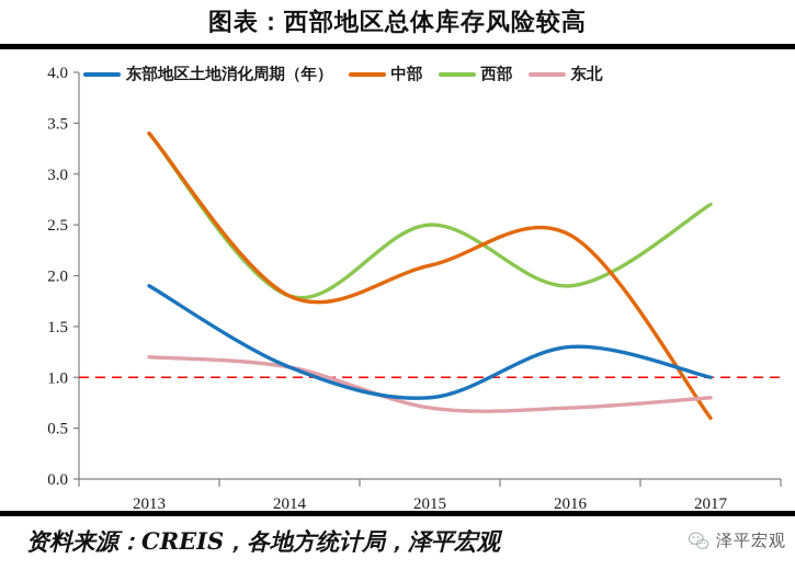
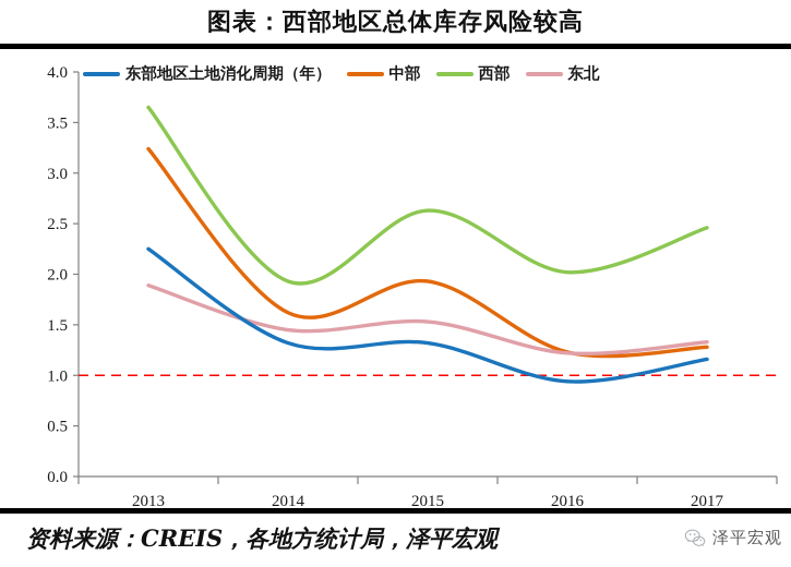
东部地区土地消化周期（年）/2013: 1.9 -> 2.2
中部/2013: 3.4 -> 3.2
西部/2013: 3.4 -> 3.6
东北/2013: 1.2 -> 1.9
东部地区土地消化周期（年）/2014: 1.1 -> 1.3
中部/2014: 1.8 -> 1.6
西部/2014: 1.8 -> 1.9
东北/2014: 1.1 -> 1.4
东部地区土地消化周期（年）/2015: 0.8 -> 1.3
中部/2015: 2.1 -> 1.9
西部/2015: 2.5 -> 2.6
东北/2015: 0.7 -> 1.5
东部地区土地消化周期（年）/2016: 1.3 -> 0.9
中部/2016: 2.4 -> 1.2
西部/2016: 1.9 -> 2.0
东北/2016: 0.7 -> 1.2
东部地区土地消化周期（年）/2017: 1.0 -> 1.2
中部/2017: 0.6 -> 1.3
西部/2017: 2.7 -> 2.5
东北/2017: 0.8 -> 1.3
